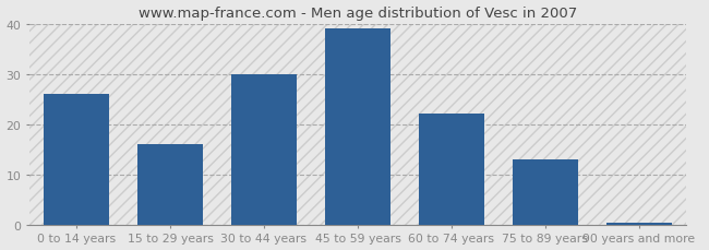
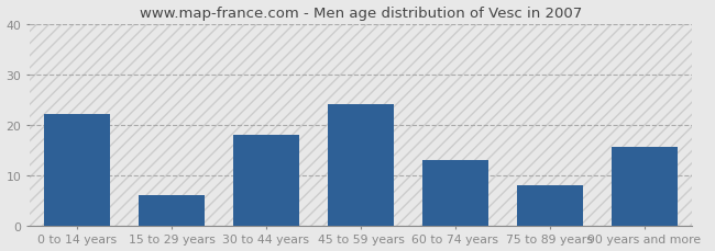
0 to 14 years: 26.0 -> 22.0
15 to 29 years: 16.0 -> 6.0
30 to 44 years: 30.0 -> 18.0
45 to 59 years: 39.0 -> 24.0
60 to 74 years: 22.0 -> 13.0
75 to 89 years: 13.0 -> 8.0
90 years and more: 0.5 -> 15.5
